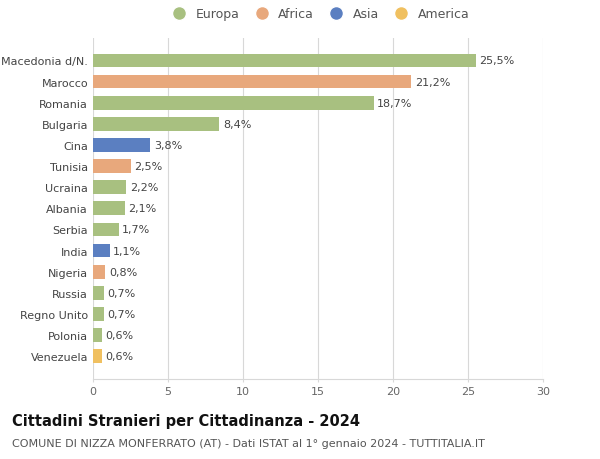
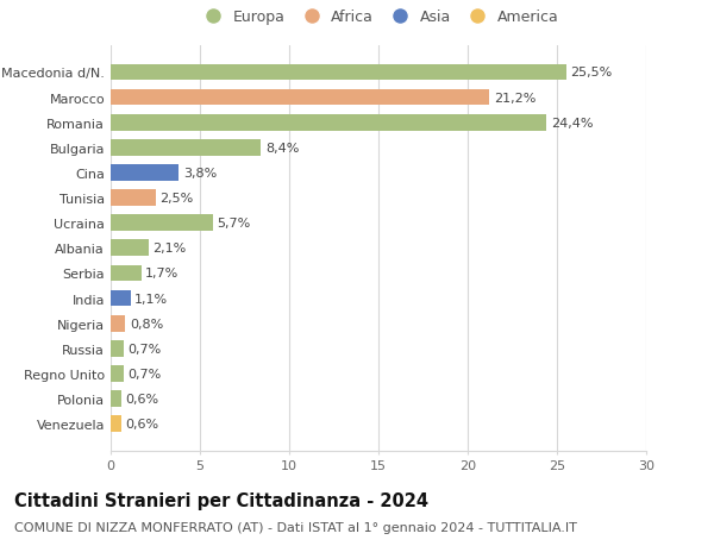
Romania: 18,7% -> 24,4%
Ucraina: 2,2% -> 5,7%
